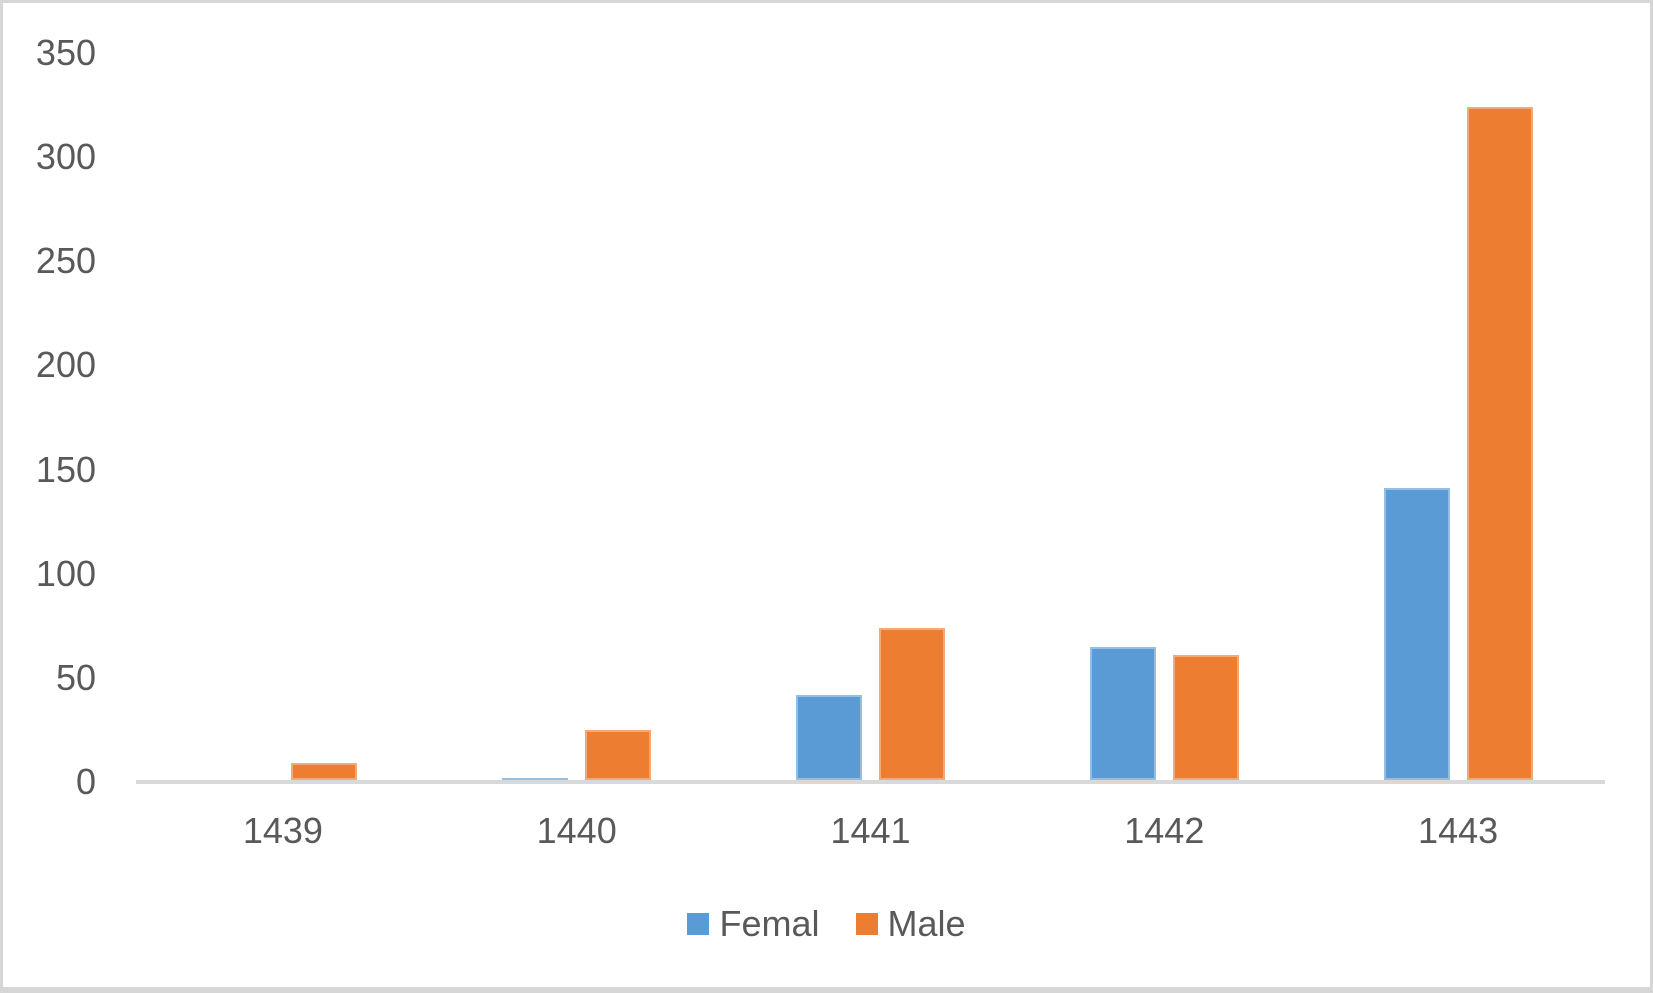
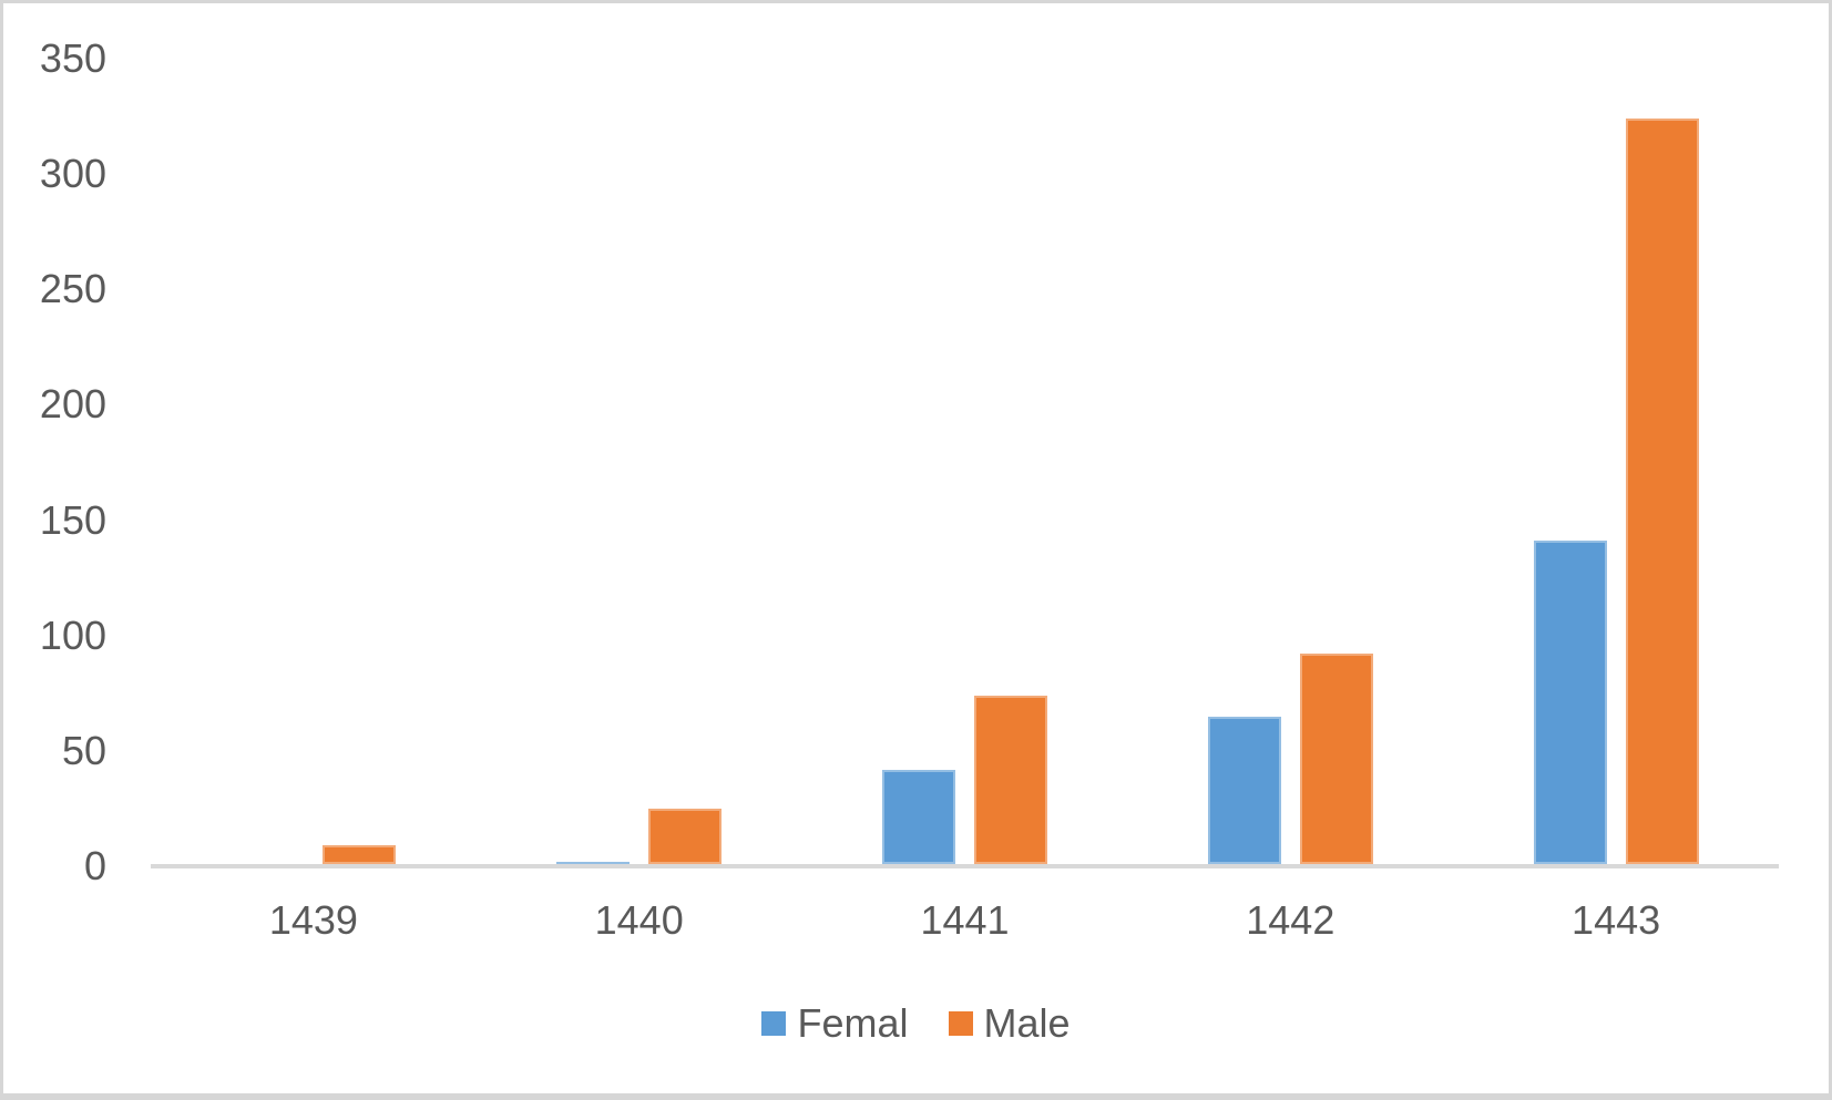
Male/1442: 60 -> 91
